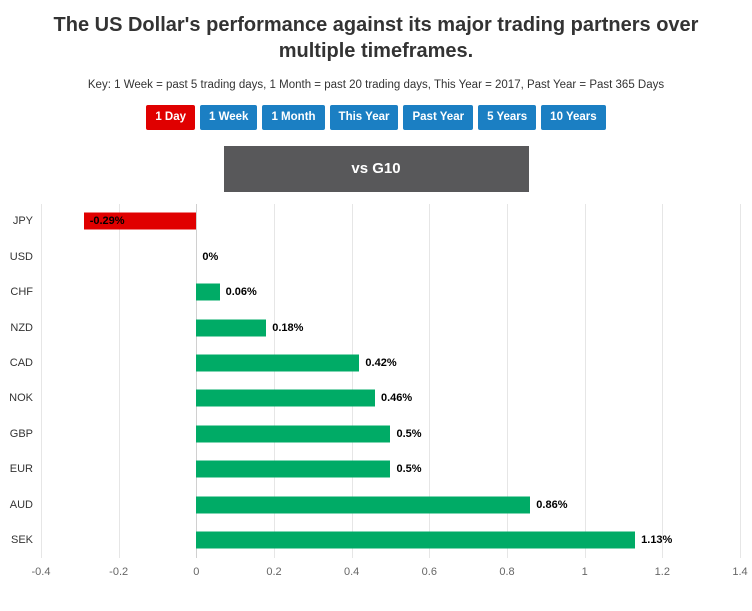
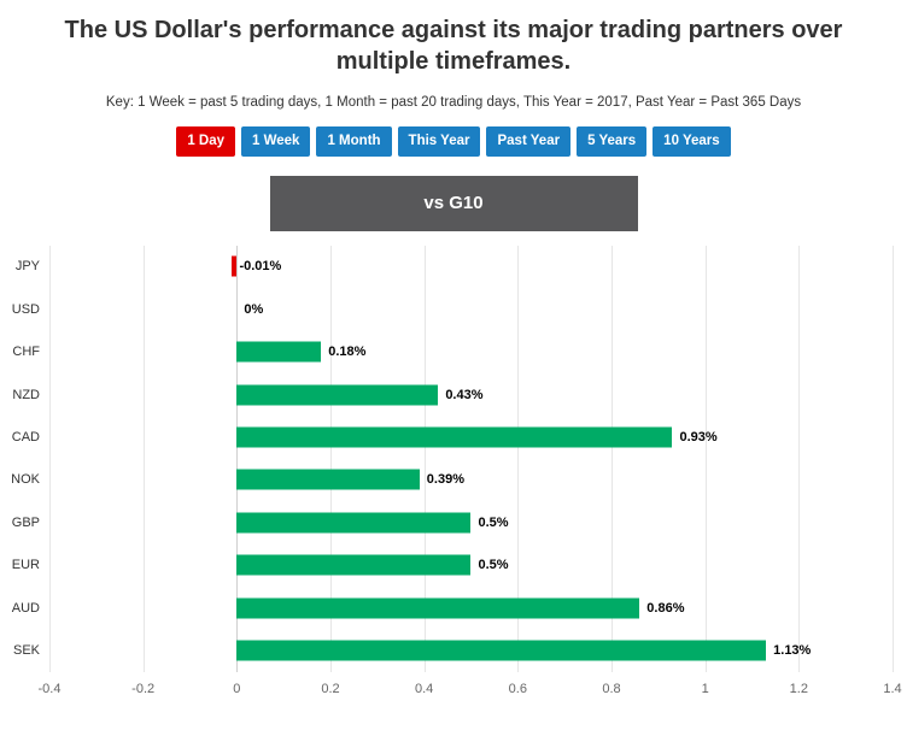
JPY: -0.29% -> -0.01%
CHF: 0.06% -> 0.18%
NZD: 0.18% -> 0.43%
CAD: 0.42% -> 0.93%
NOK: 0.46% -> 0.39%
